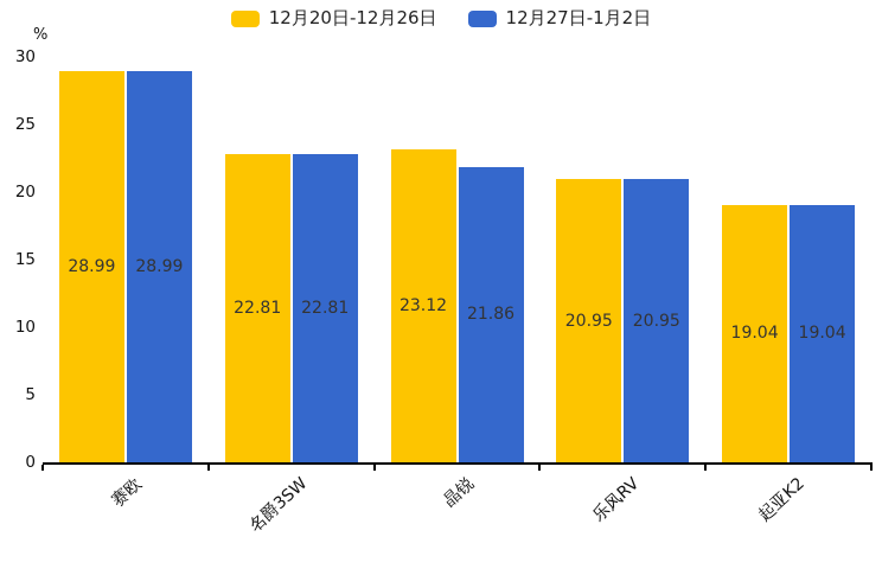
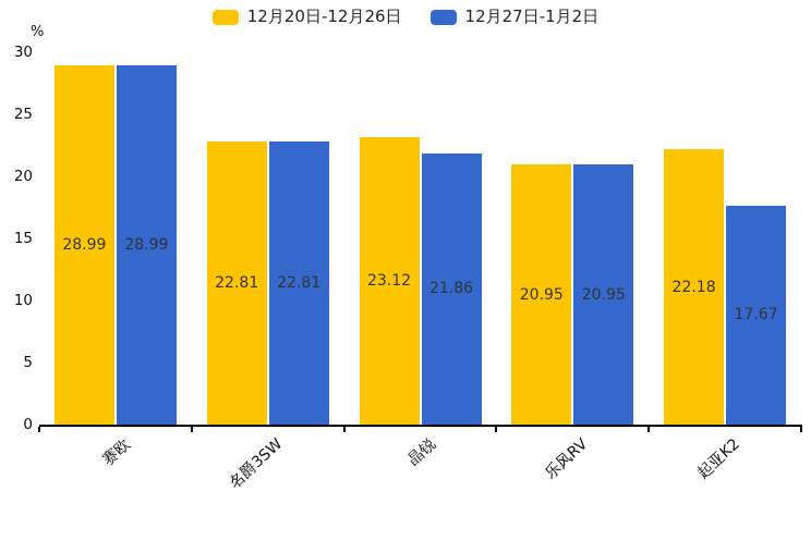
12月20日-12月26日/起亚K2: 19.04 -> 22.18
12月27日-1月2日/起亚K2: 19.04 -> 17.67
